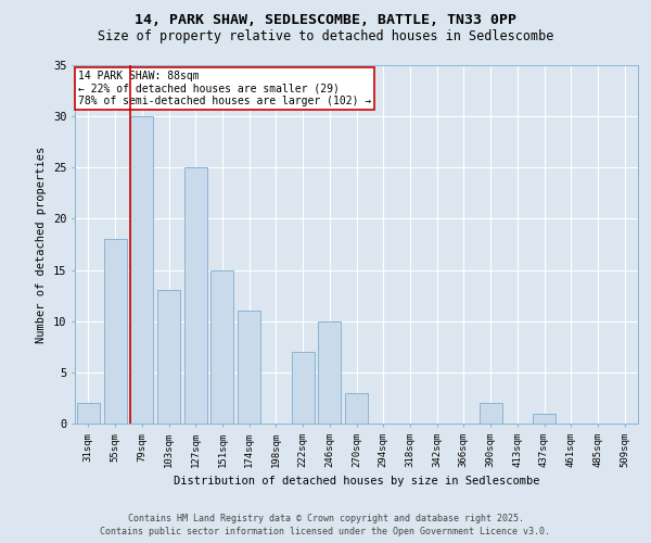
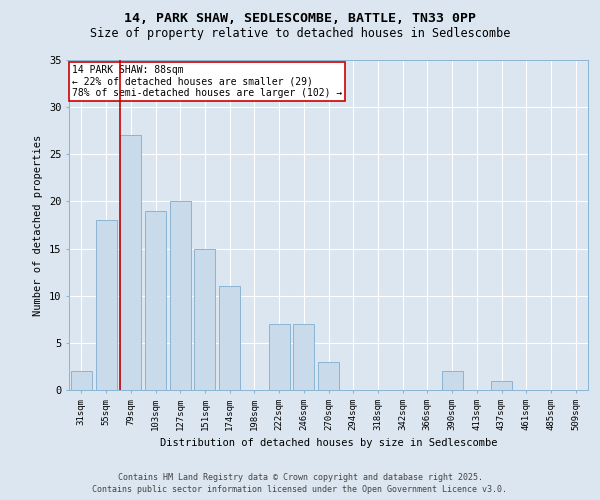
79sqm: 30 -> 27
103sqm: 13 -> 19
127sqm: 25 -> 20
246sqm: 10 -> 7
